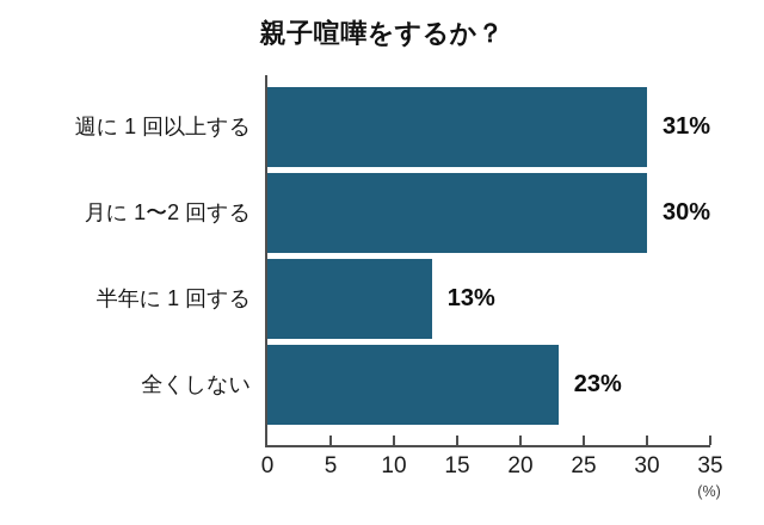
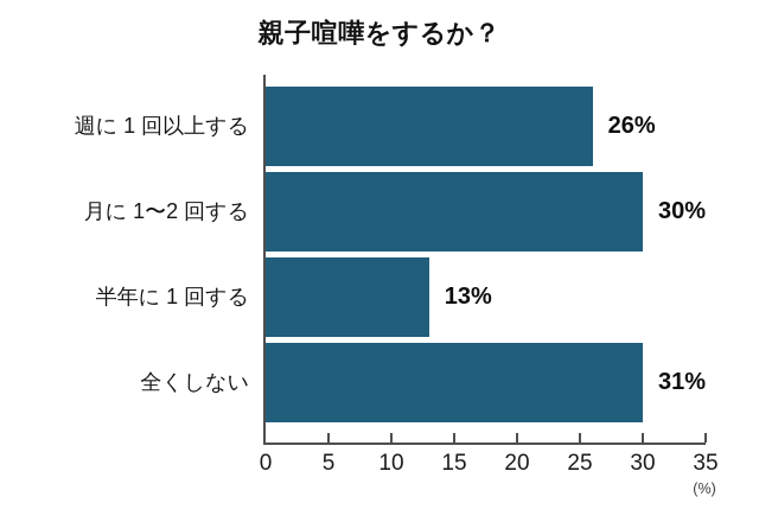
週に 1 回以上する: 31% -> 26%
全くしない: 23% -> 31%
